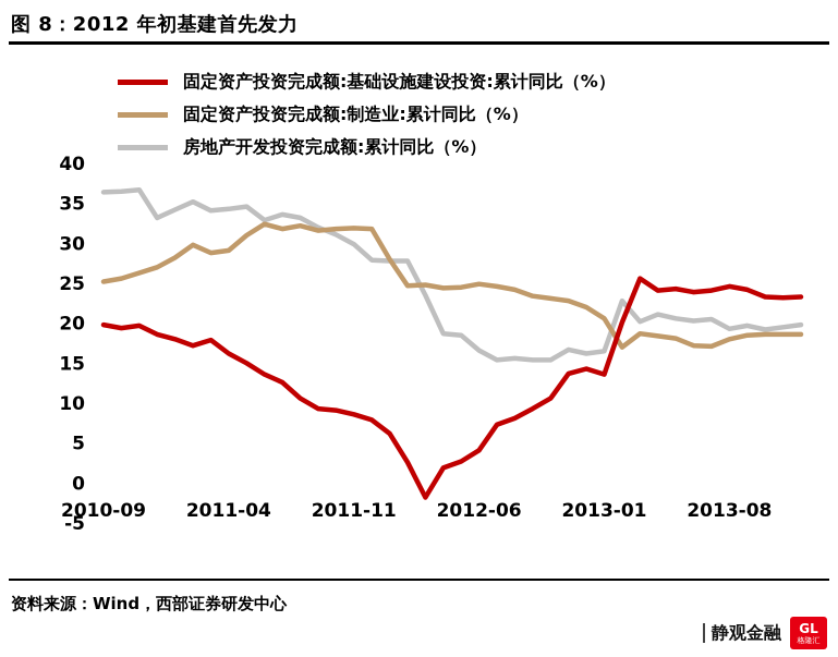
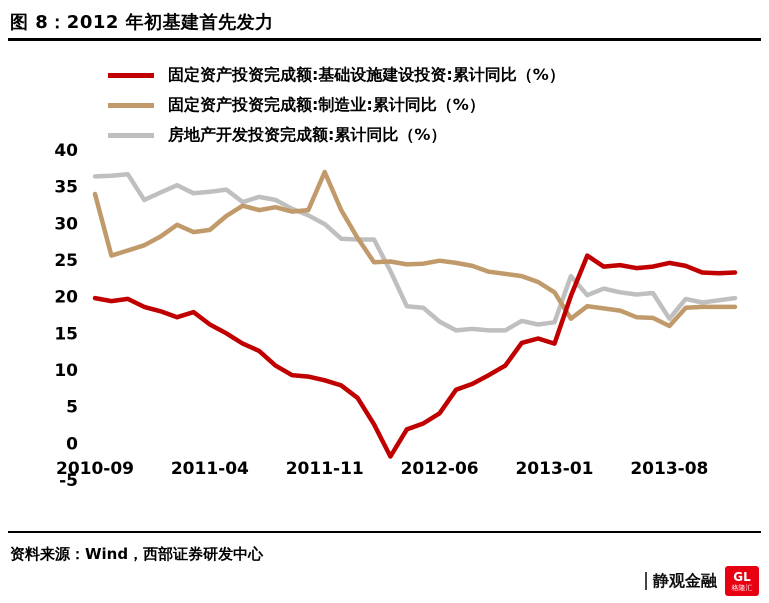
固定资产投资完成额:制造业:累计同比（%）/2010-09: 25 -> 34
固定资产投资完成额:制造业:累计同比（%）/2011-11: 32 -> 37
固定资产投资完成额:制造业:累计同比（%）/2013-08: 18 -> 16
房地产开发投资完成额:累计同比（%）/2013-08: 19 -> 17
